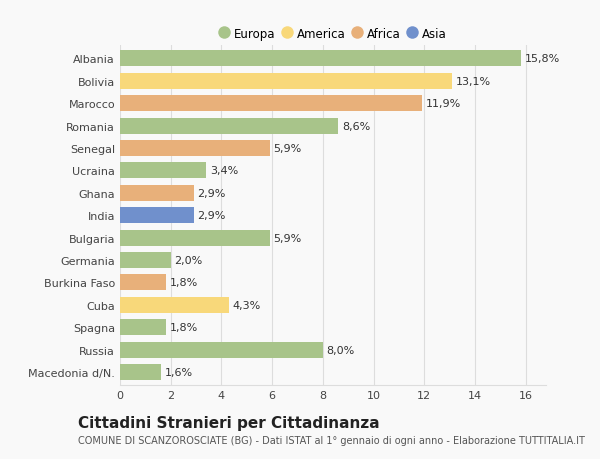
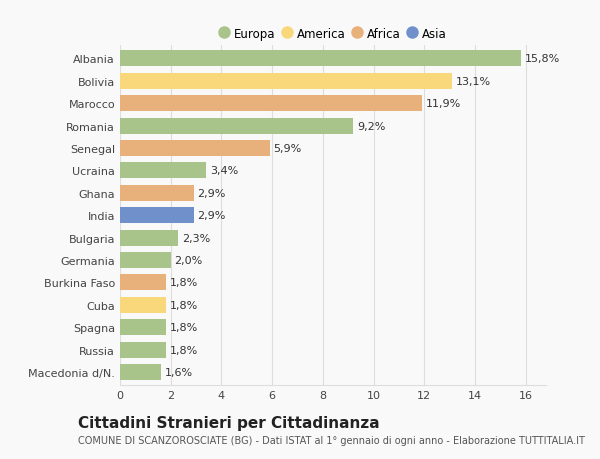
Romania: 8,6% -> 9,2%
Bulgaria: 5,9% -> 2,3%
Cuba: 4,3% -> 1,8%
Russia: 8,0% -> 1,8%
